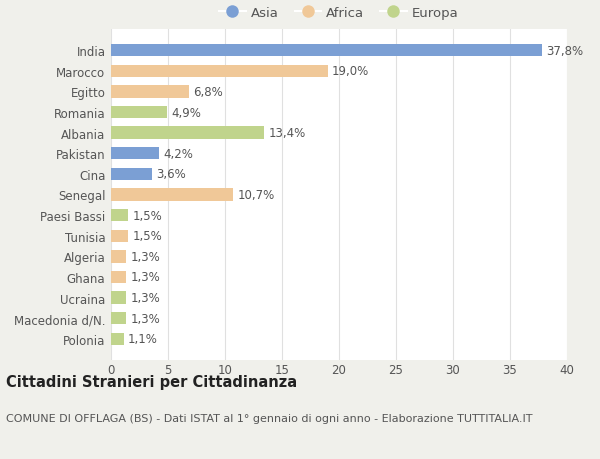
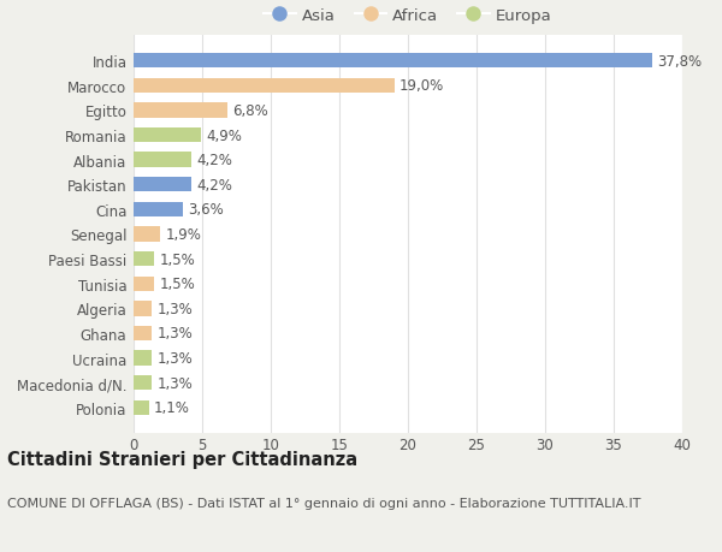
Albania: 13,4% -> 4,2%
Senegal: 10,7% -> 1,9%
